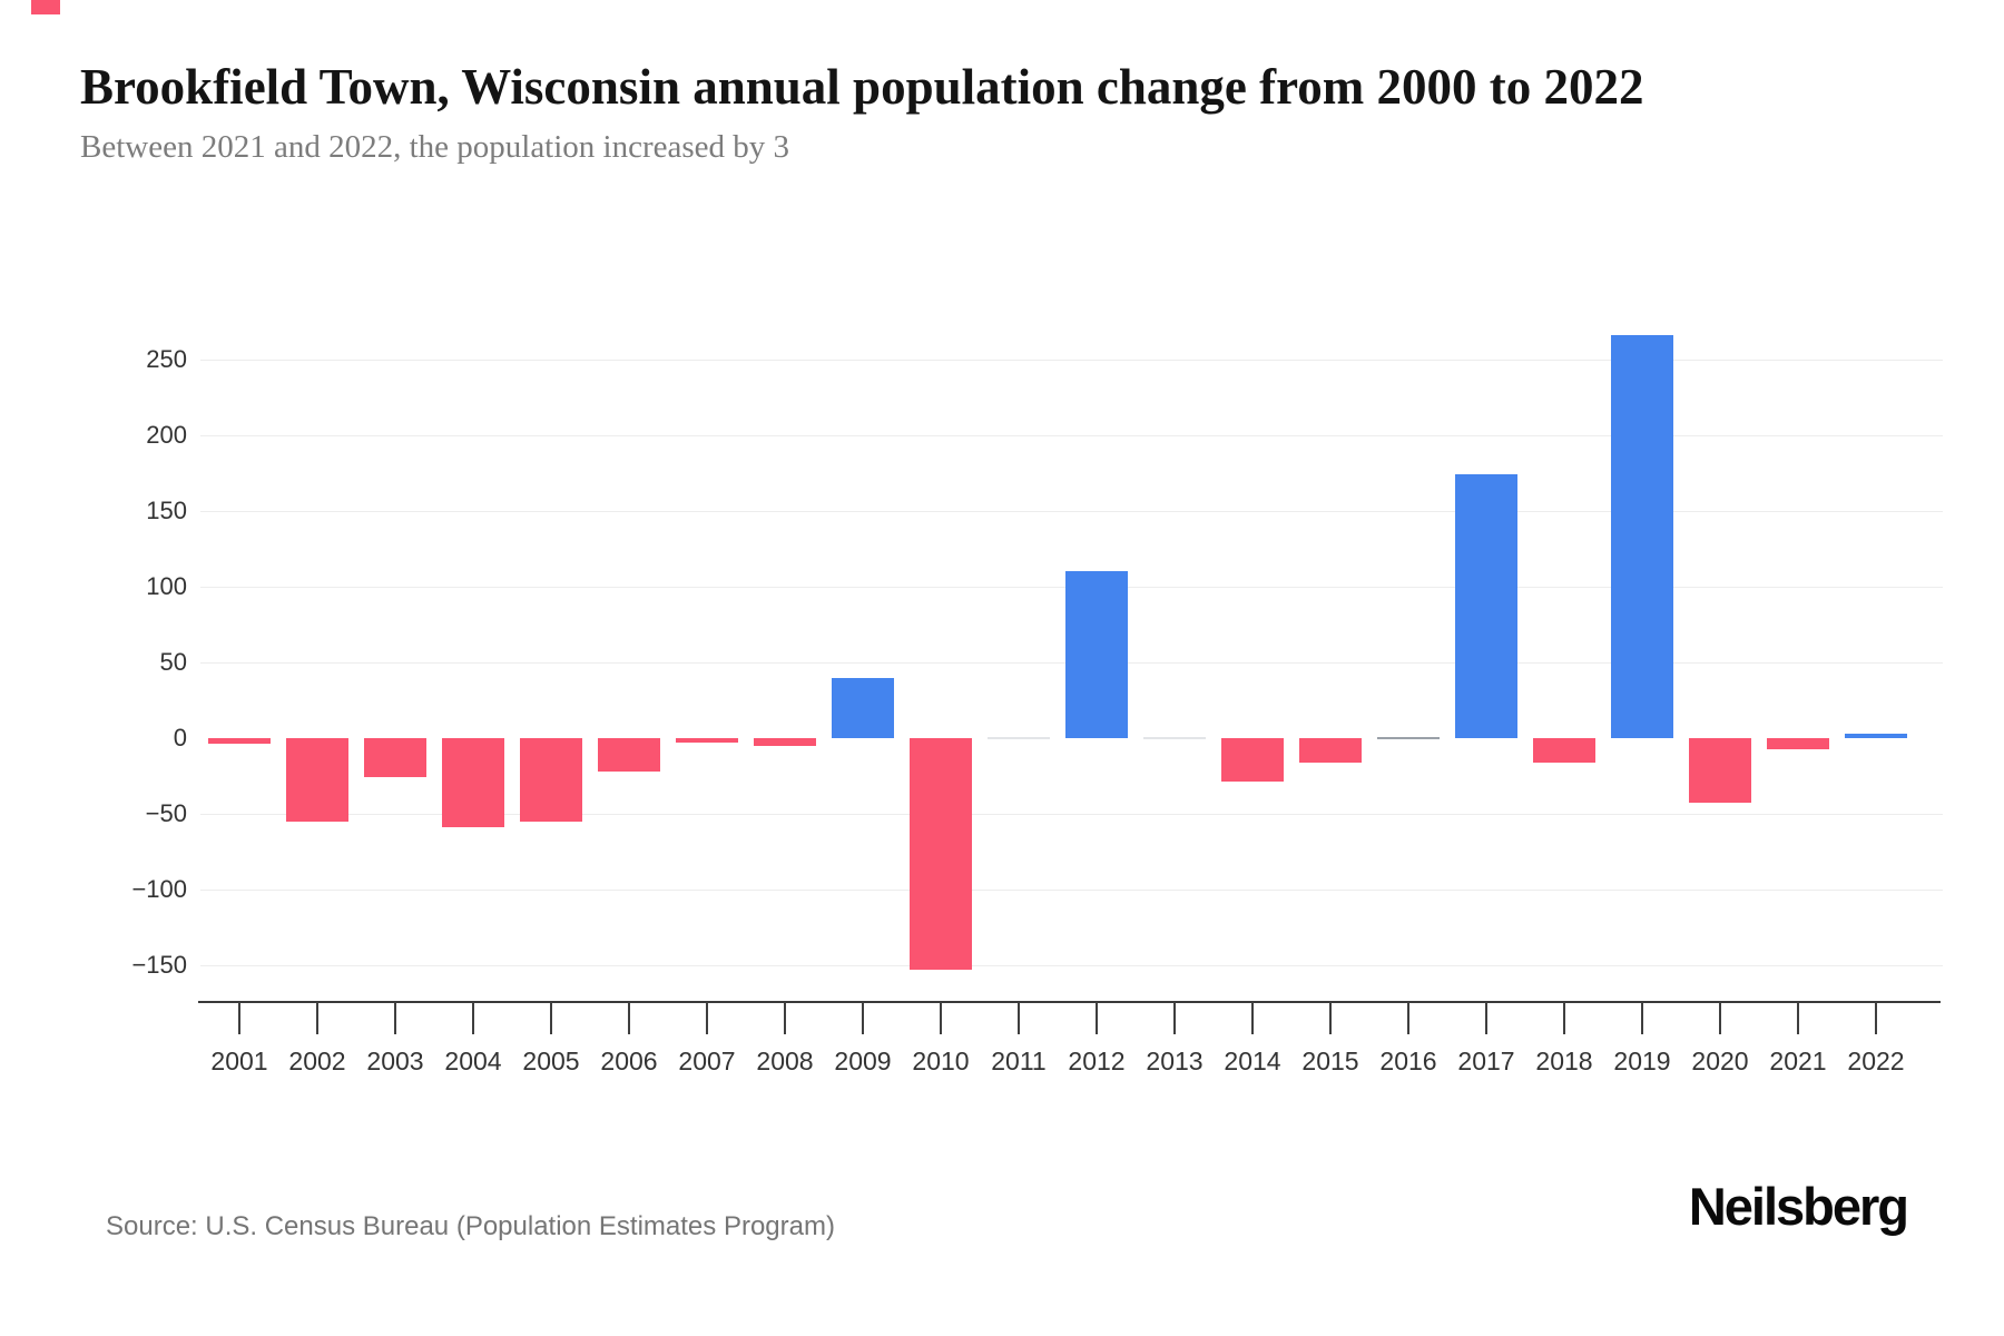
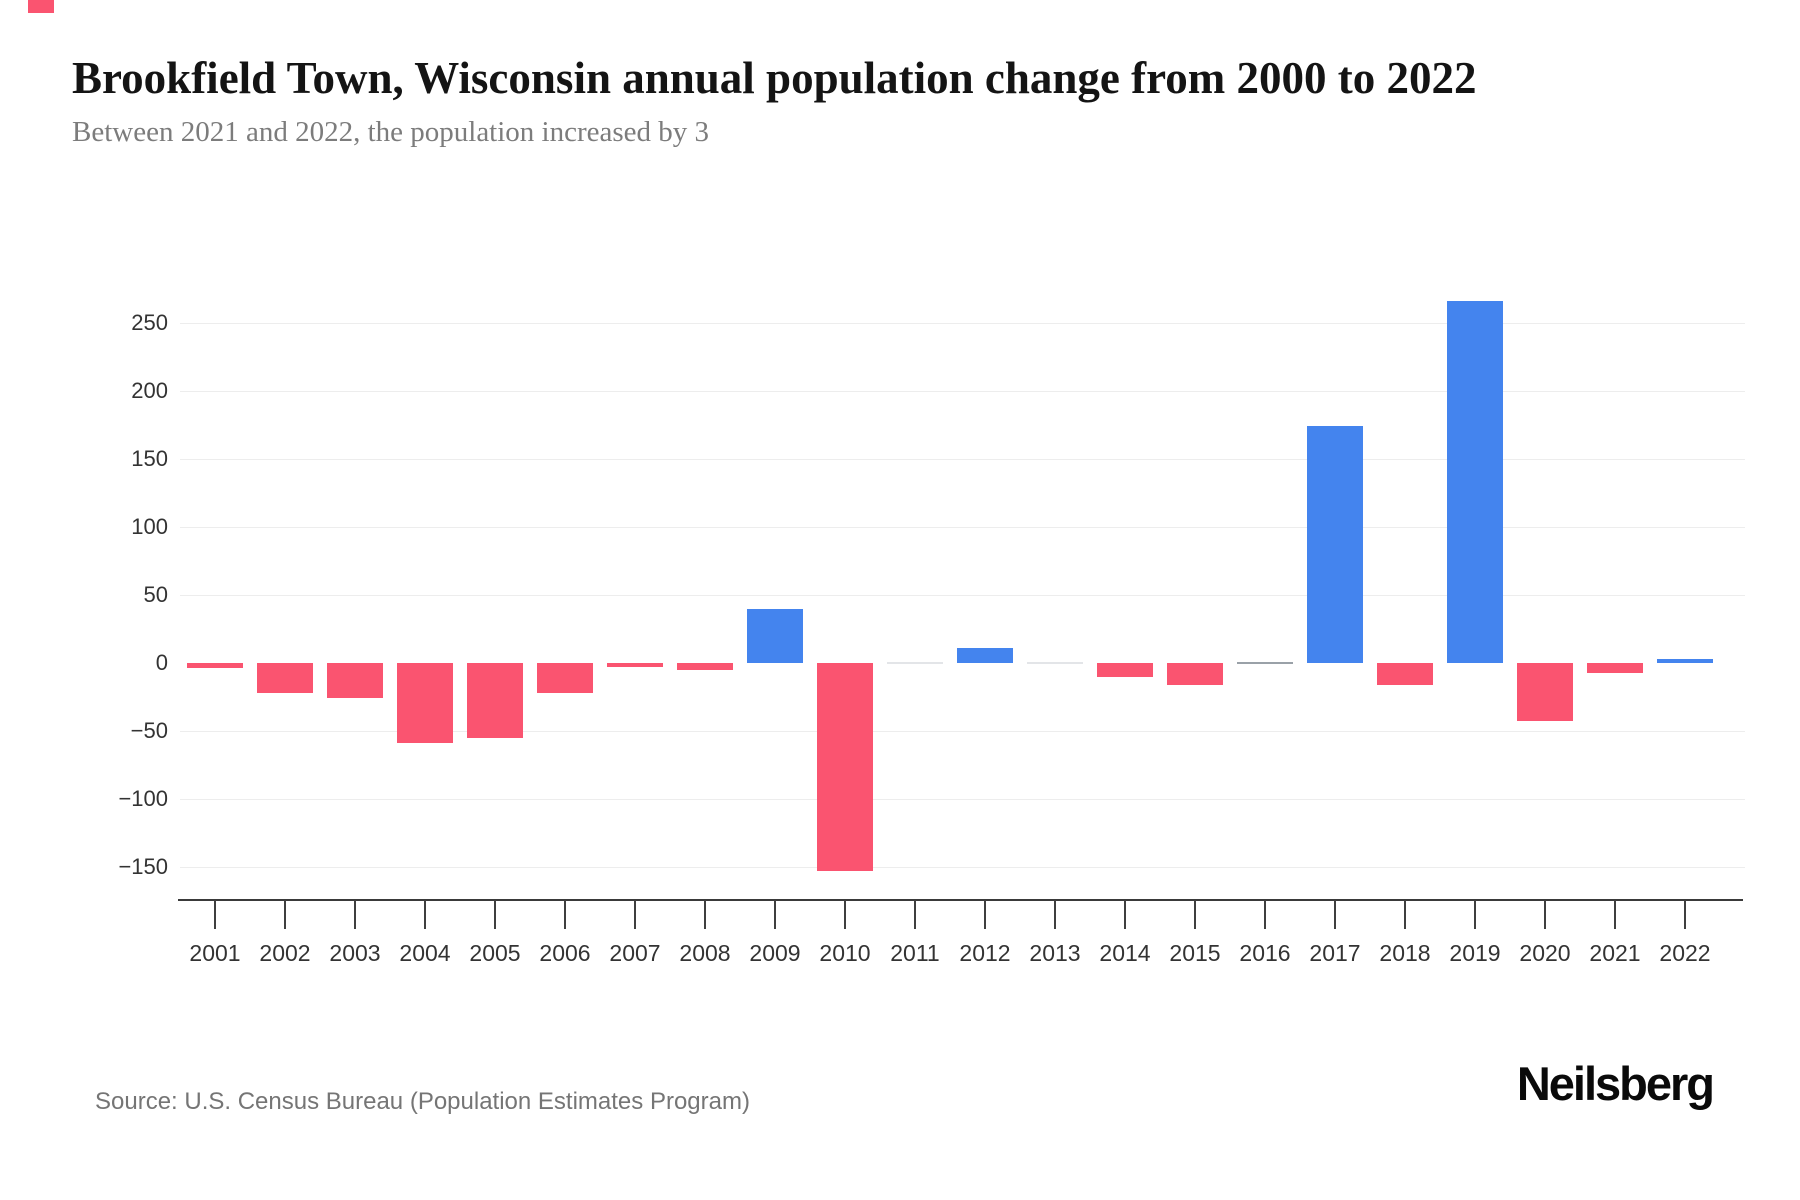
2002: -55 -> -22
2012: 110 -> 11
2014: -29 -> -10
